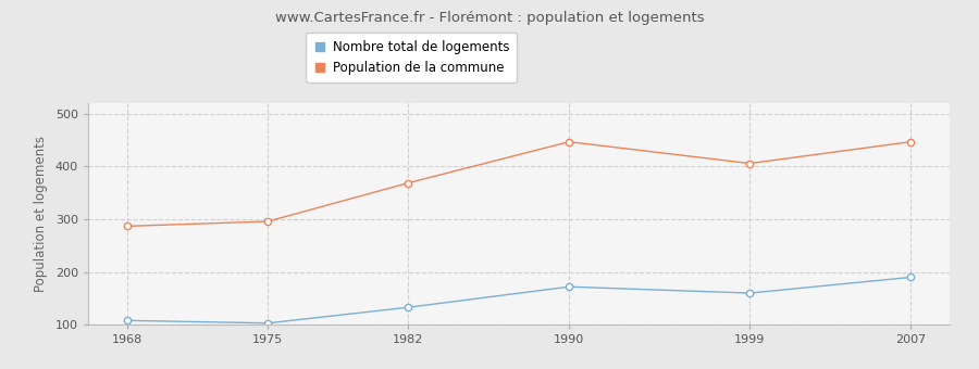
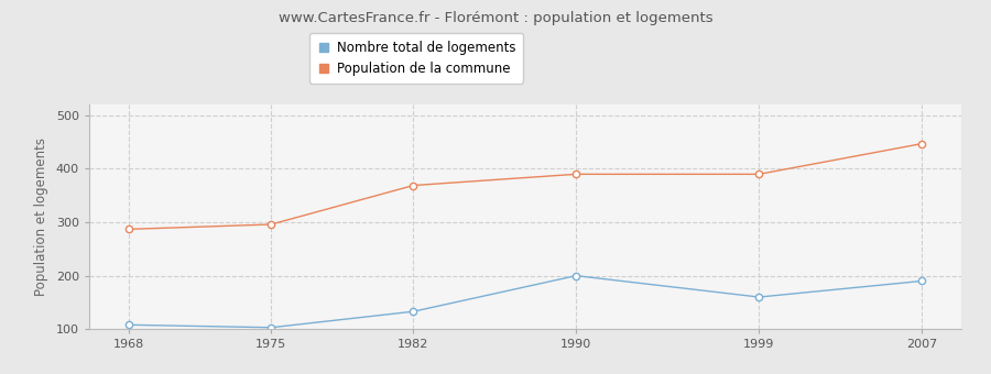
Nombre total de logements/1990: 172 -> 200
Population de la commune/1990: 447 -> 390
Population de la commune/1999: 406 -> 390
